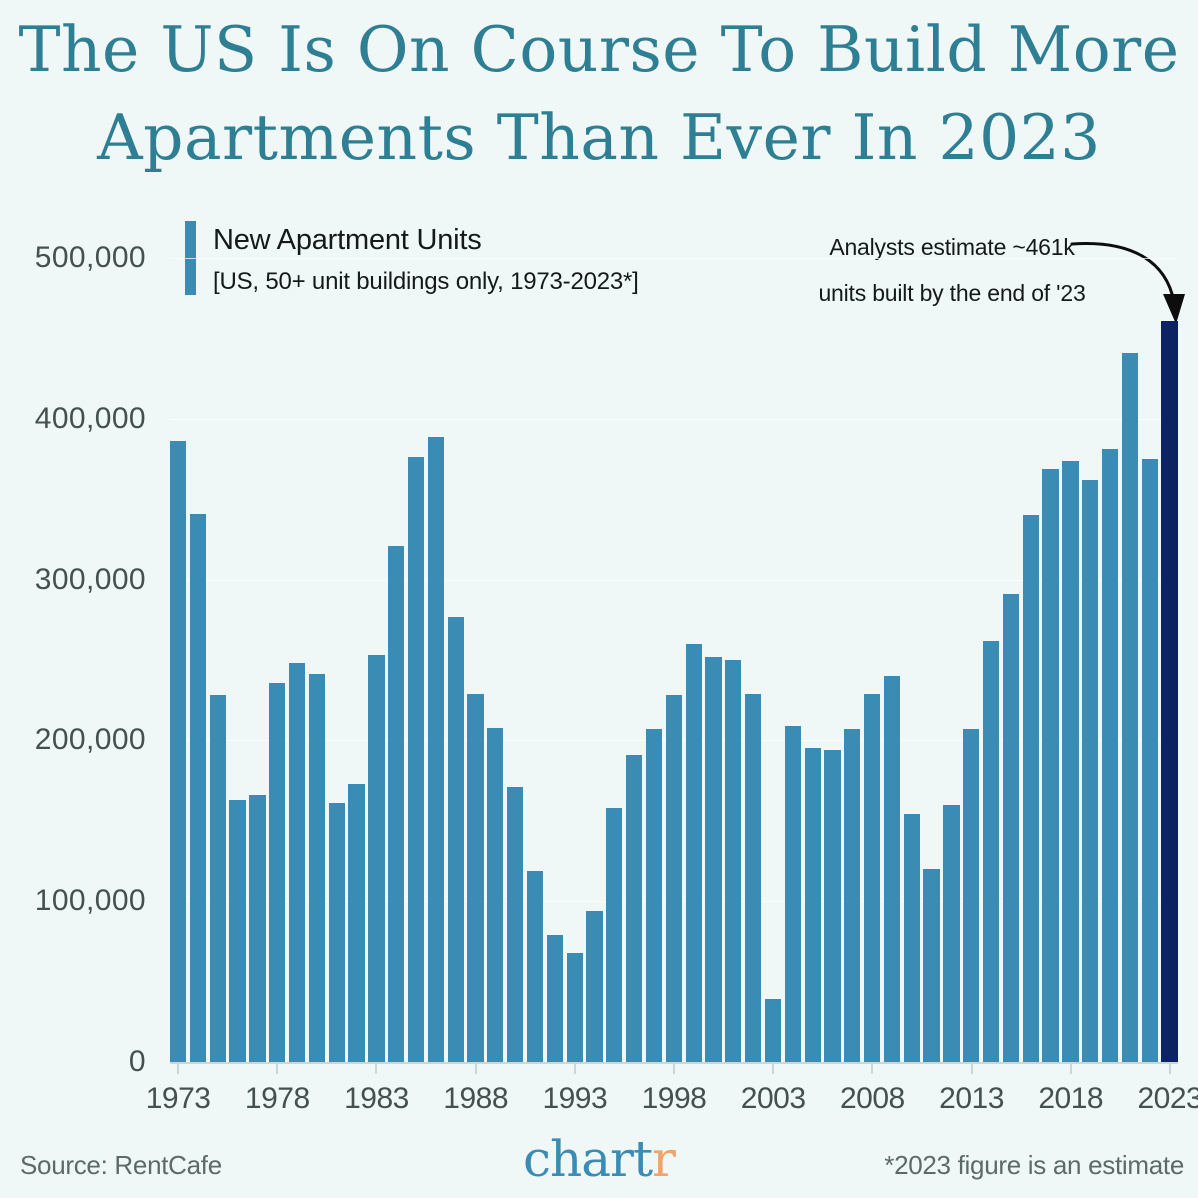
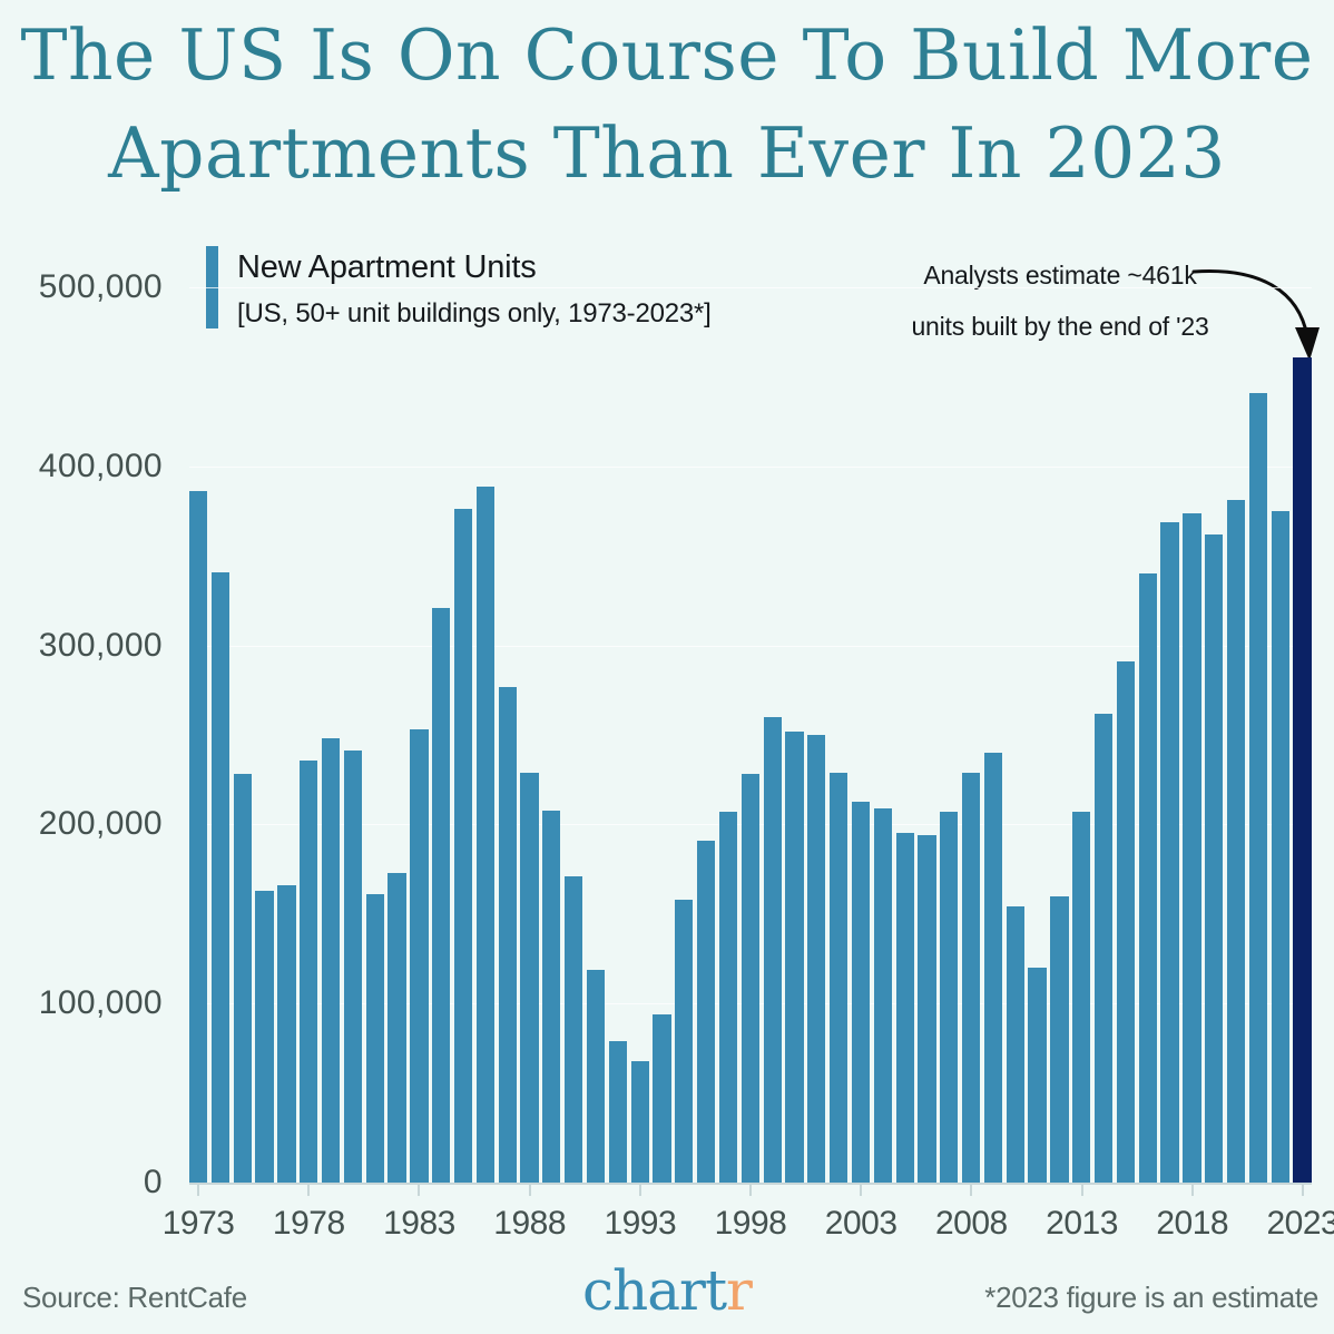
2003: 39000 -> 213000
